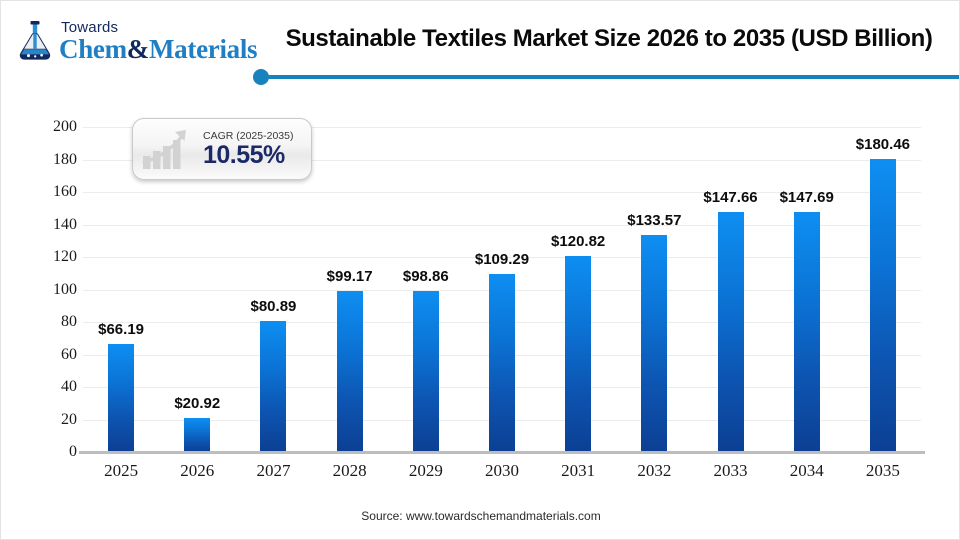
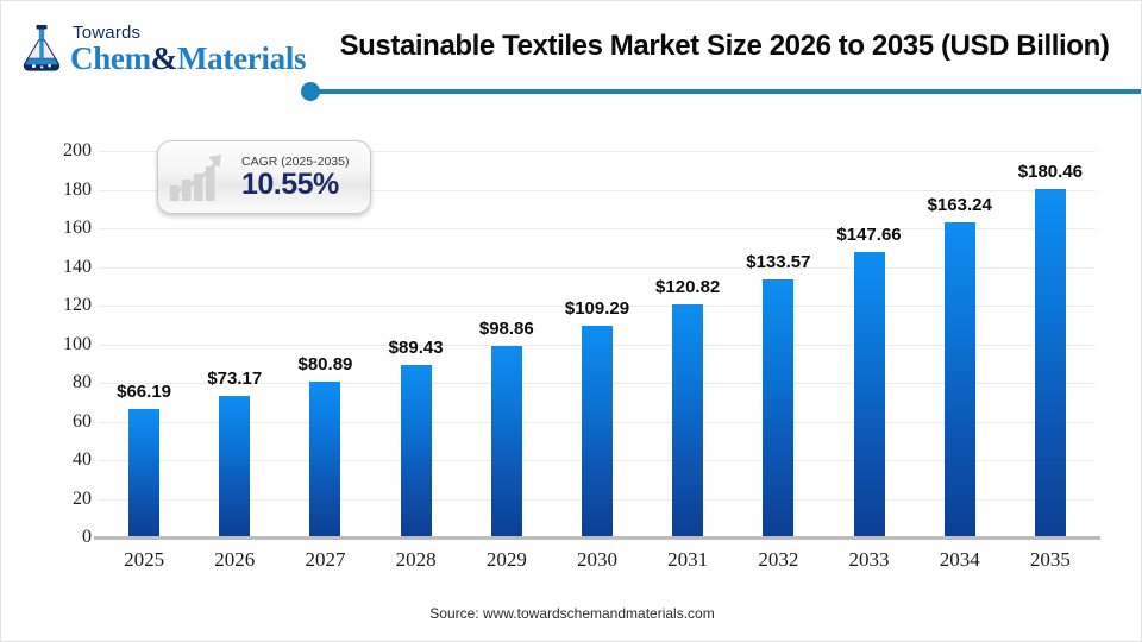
2026: $20.92 -> $73.17
2028: $99.17 -> $89.43
2034: $147.69 -> $163.24
